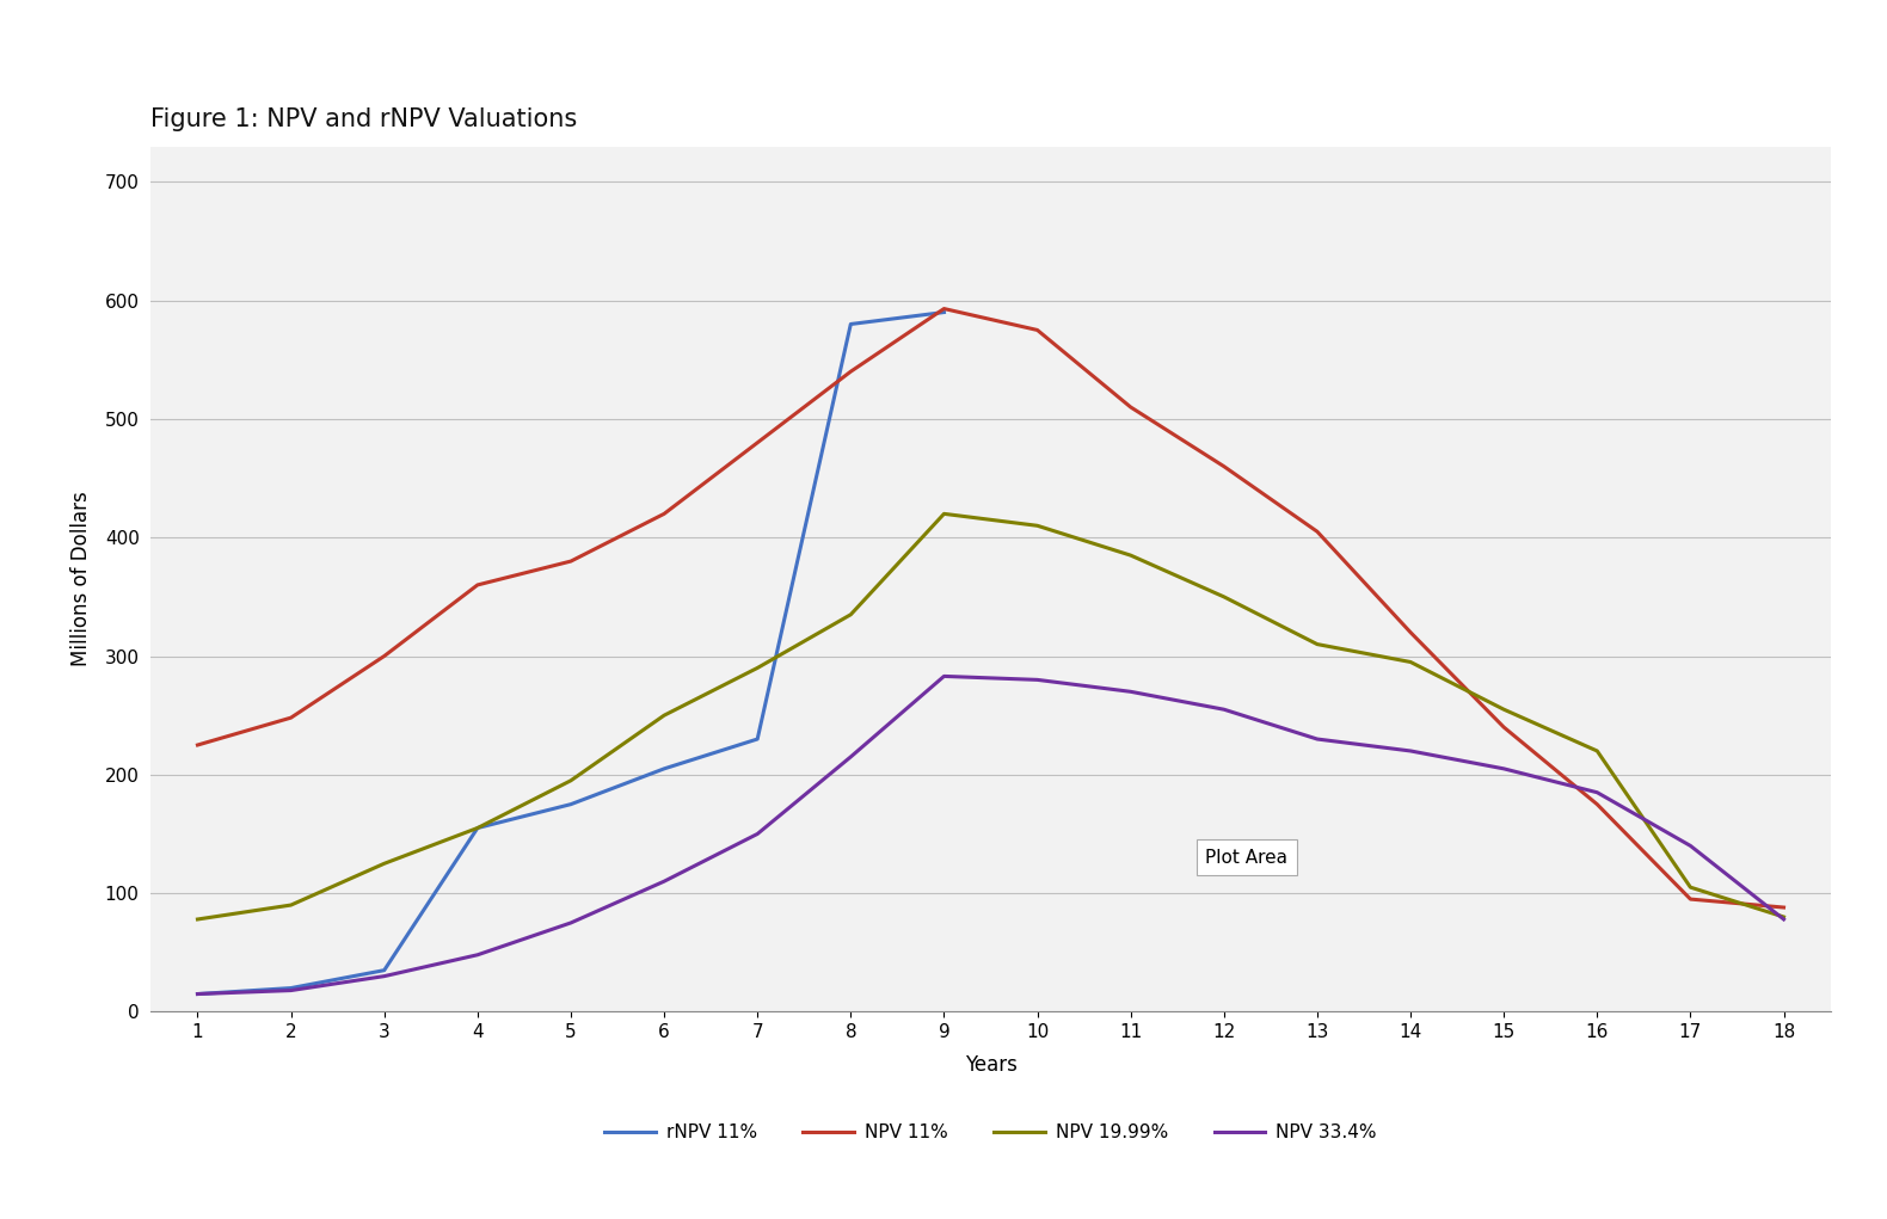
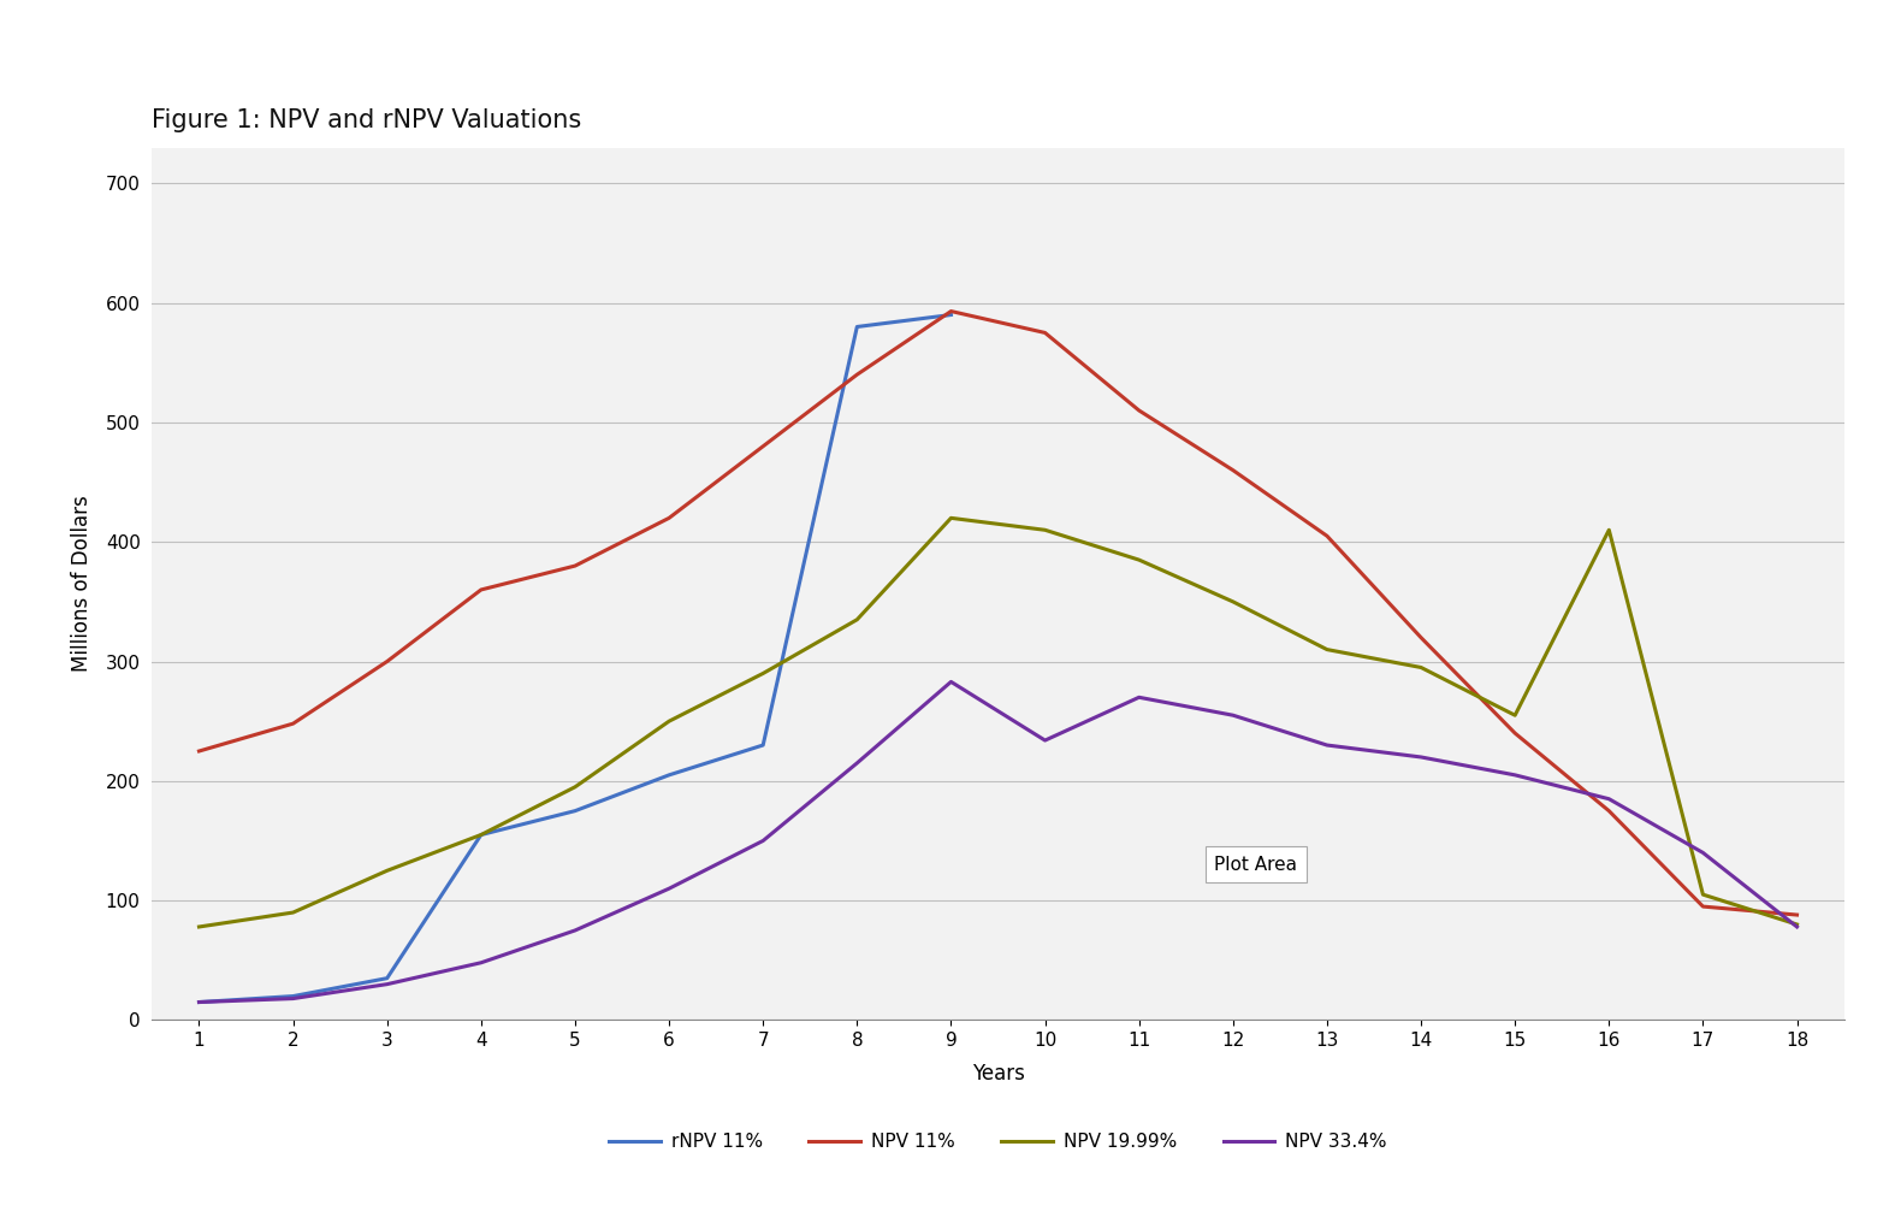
NPV 33.4%/10: 280 -> 234
NPV 19.99%/16: 220 -> 410
